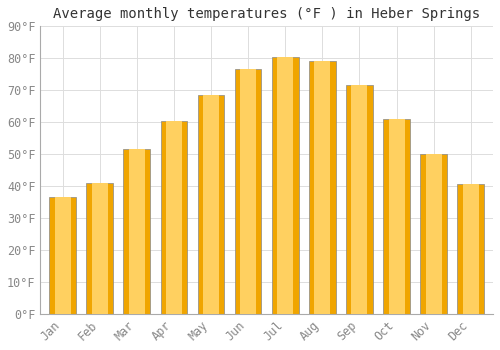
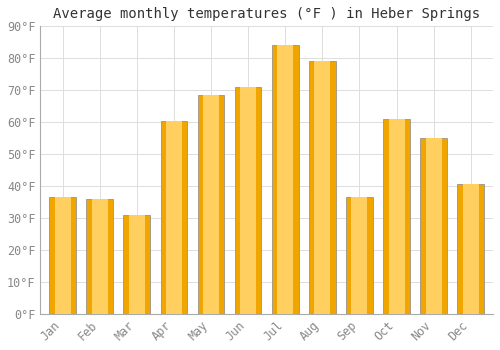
Feb: 41.0°F -> 36.0°F
Mar: 51.5°F -> 31.0°F
Jun: 76.5°F -> 71.0°F
Jul: 80.5°F -> 84.0°F
Sep: 71.5°F -> 36.5°F
Nov: 50.0°F -> 55.0°F
